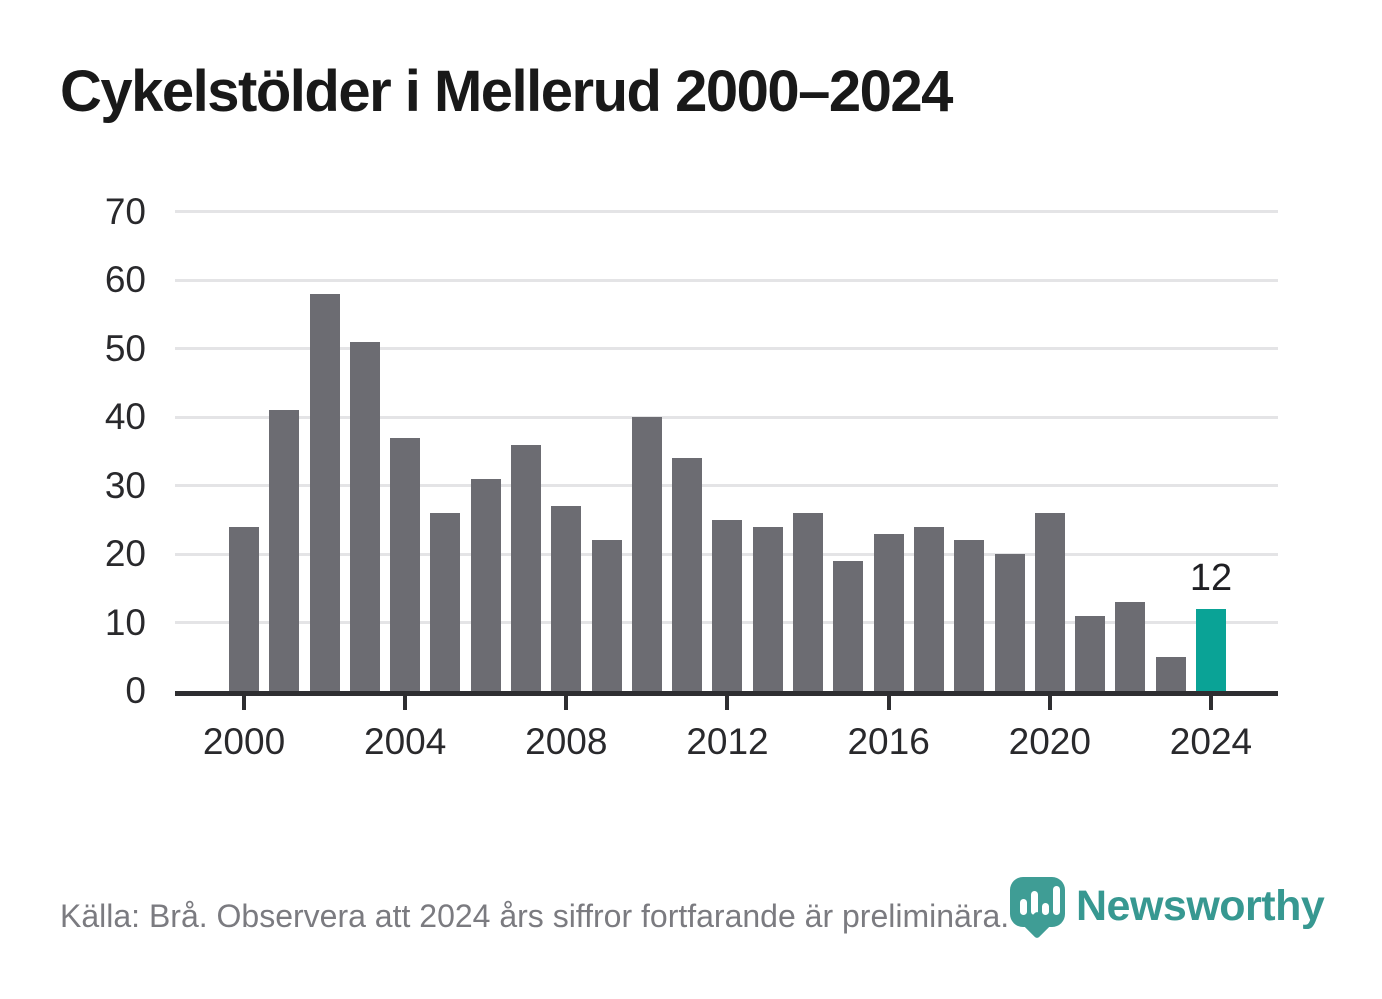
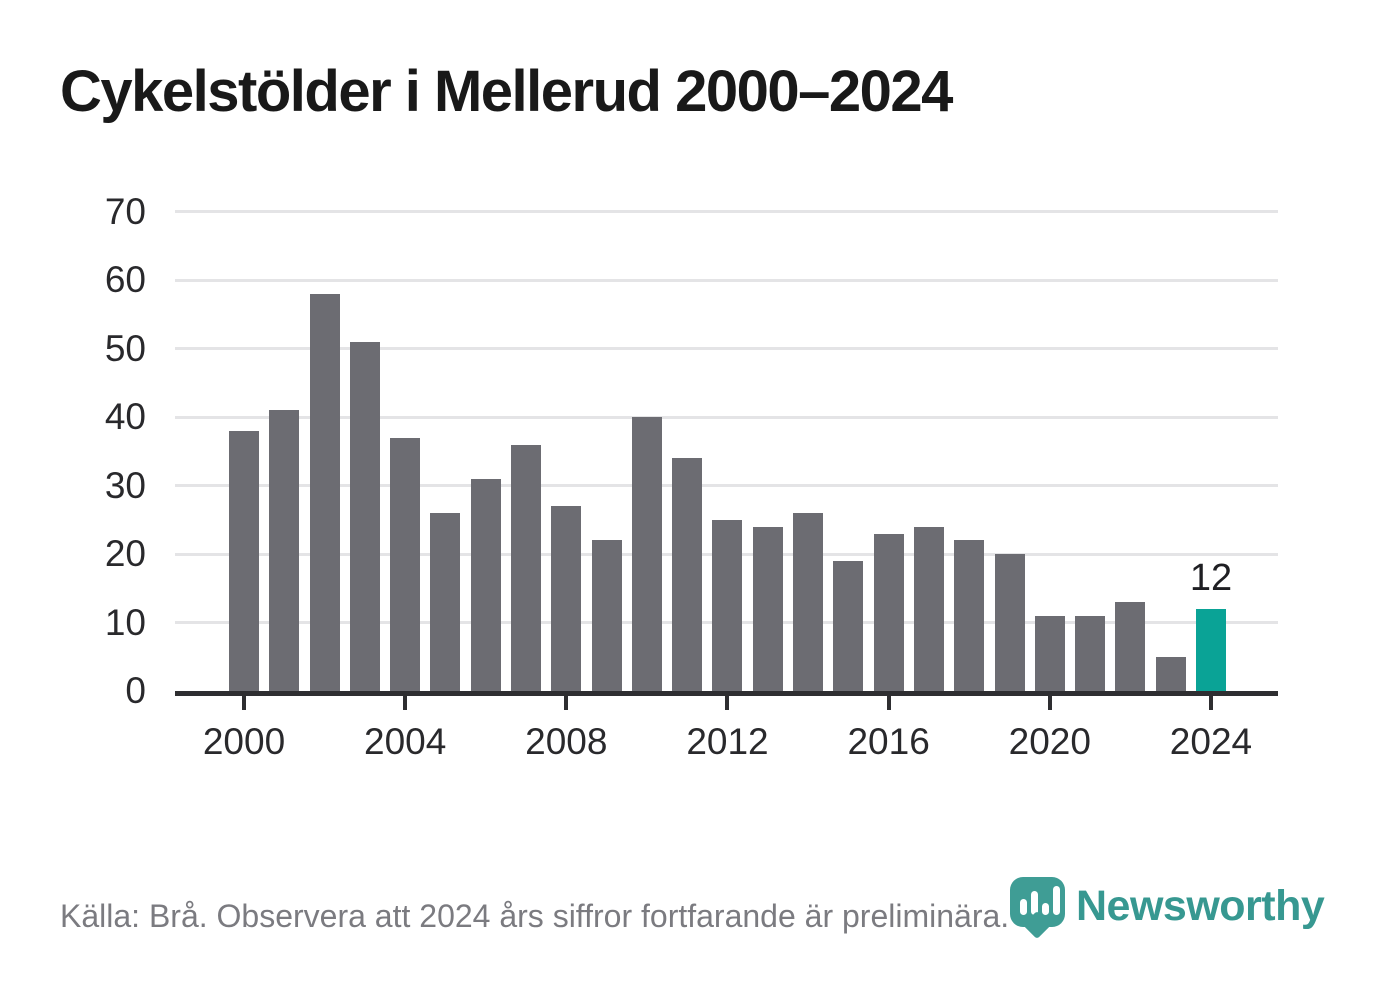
2000: 24 -> 38
2020: 26 -> 11
